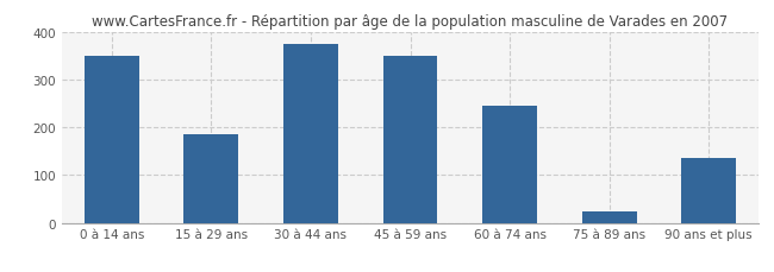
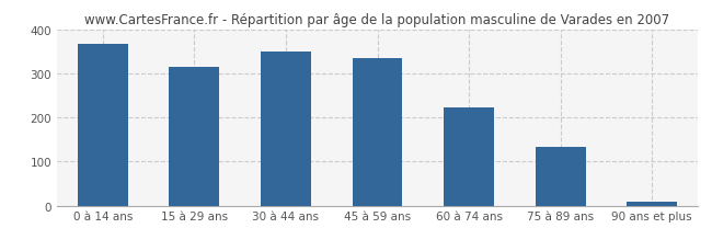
0 à 14 ans: 350 -> 367
15 à 29 ans: 185 -> 315
30 à 44 ans: 375 -> 350
45 à 59 ans: 350 -> 335
60 à 74 ans: 245 -> 223
75 à 89 ans: 25 -> 133
90 ans et plus: 135 -> 8
